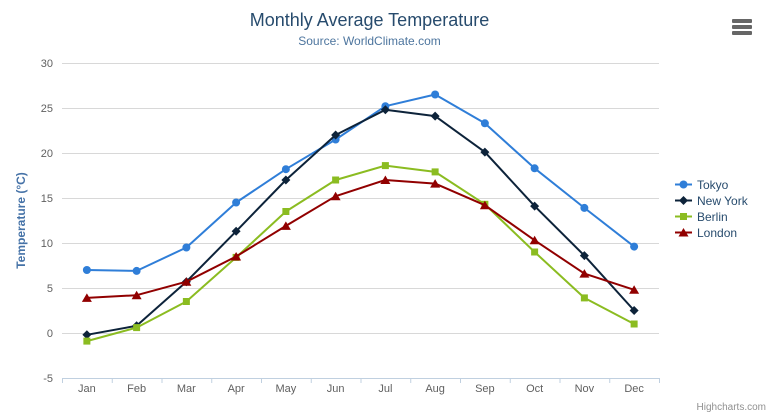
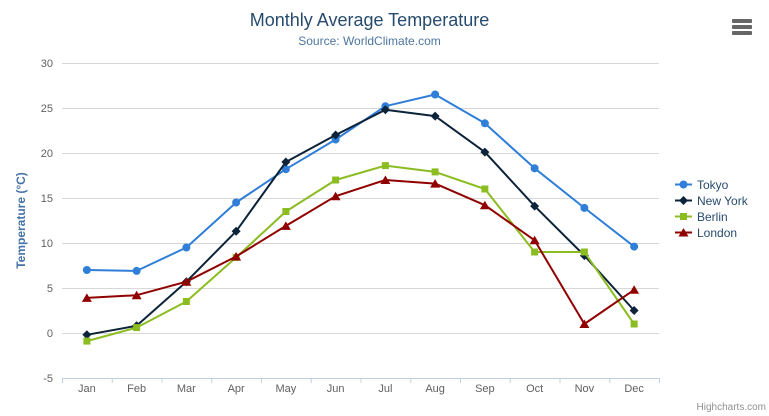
New York/May: 17 -> 19
Berlin/Sep: 14 -> 16
Berlin/Nov: 4 -> 9
London/Nov: 7 -> 1
